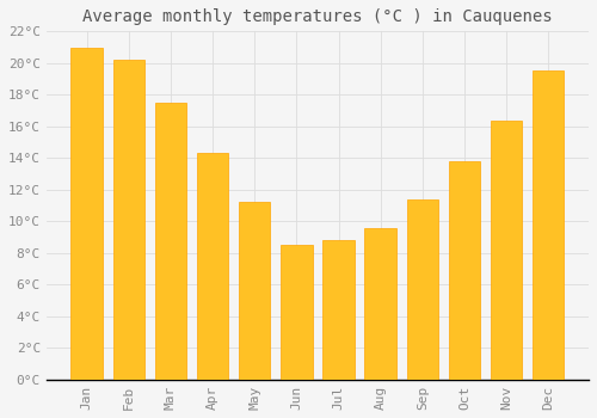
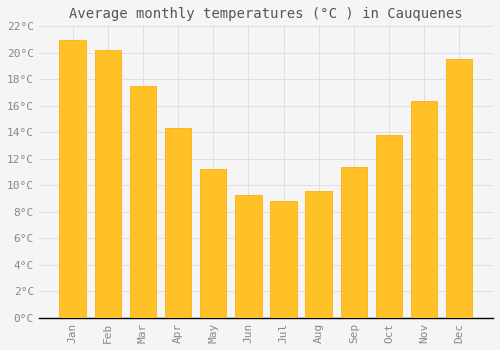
Jun: 8.5°C -> 9.3°C
